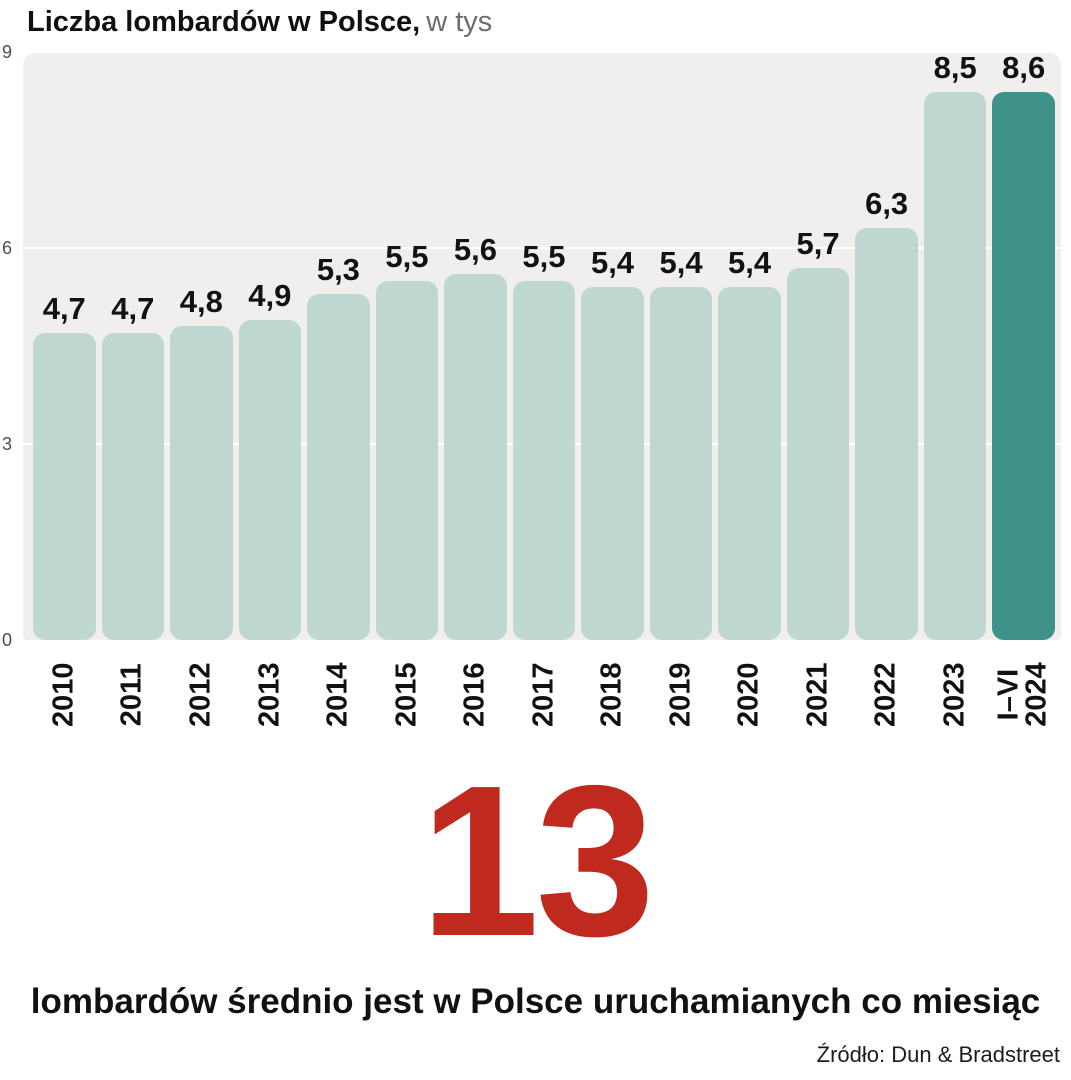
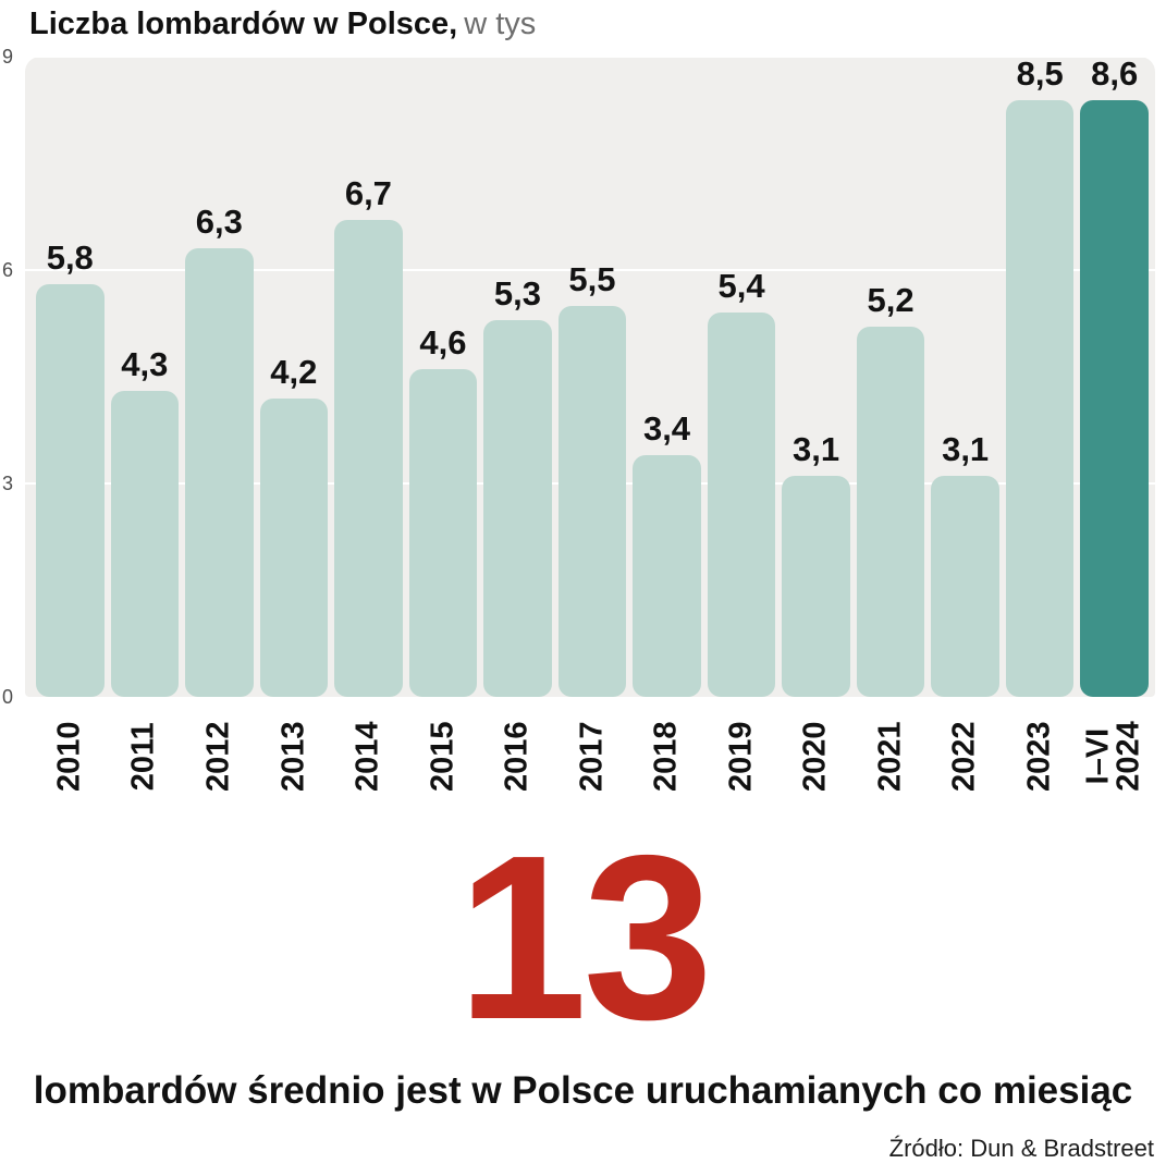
2010: 4,7 -> 5,8
2011: 4,7 -> 4,3
2012: 4,8 -> 6,3
2013: 4,9 -> 4,2
2014: 5,3 -> 6,7
2015: 5,5 -> 4,6
2016: 5,6 -> 5,3
2018: 5,4 -> 3,4
2020: 5,4 -> 3,1
2021: 5,7 -> 5,2
2022: 6,3 -> 3,1
